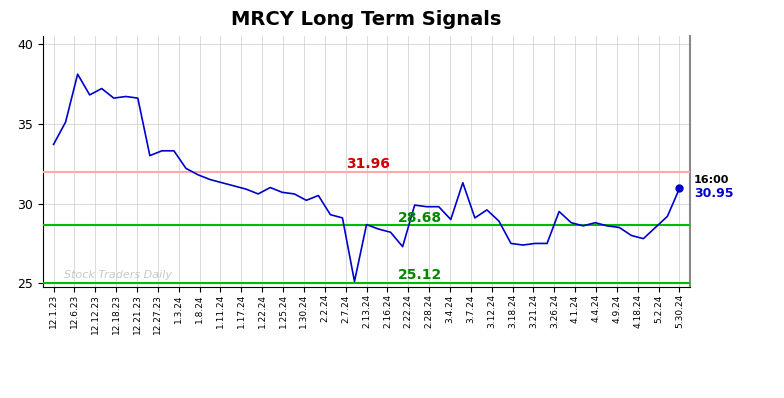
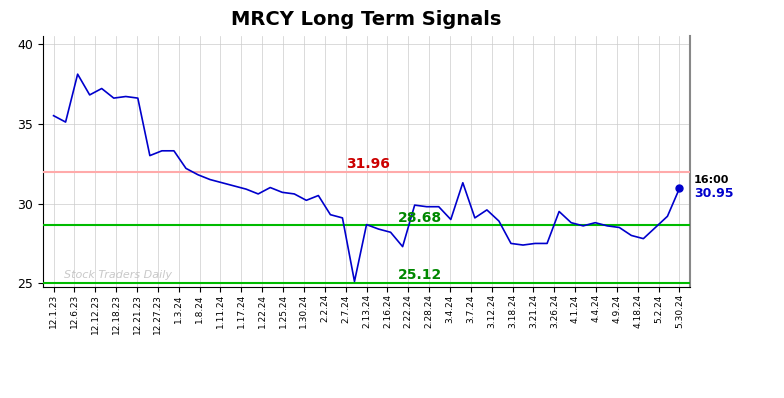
12.1.23: 33.7 -> 35.5
